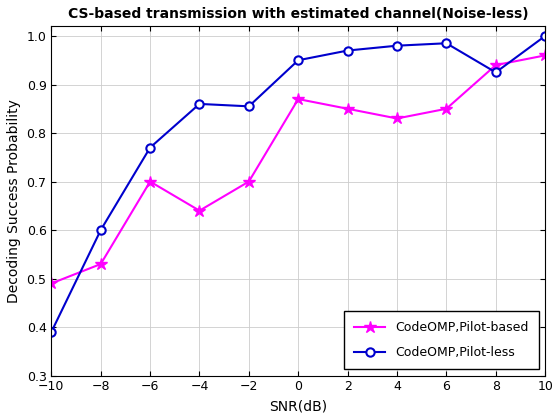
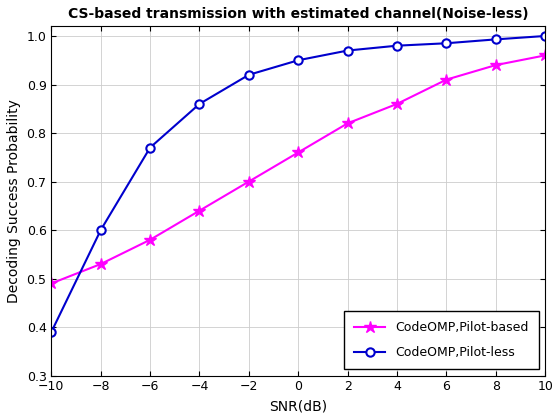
CodeOMP,Pilot-based/−6: 0.70 -> 0.58
CodeOMP,Pilot-less/−2: 0.855 -> 0.920
CodeOMP,Pilot-based/0: 0.87 -> 0.76
CodeOMP,Pilot-based/2: 0.85 -> 0.82
CodeOMP,Pilot-based/4: 0.83 -> 0.86
CodeOMP,Pilot-based/6: 0.85 -> 0.91
CodeOMP,Pilot-less/8: 0.925 -> 0.993
